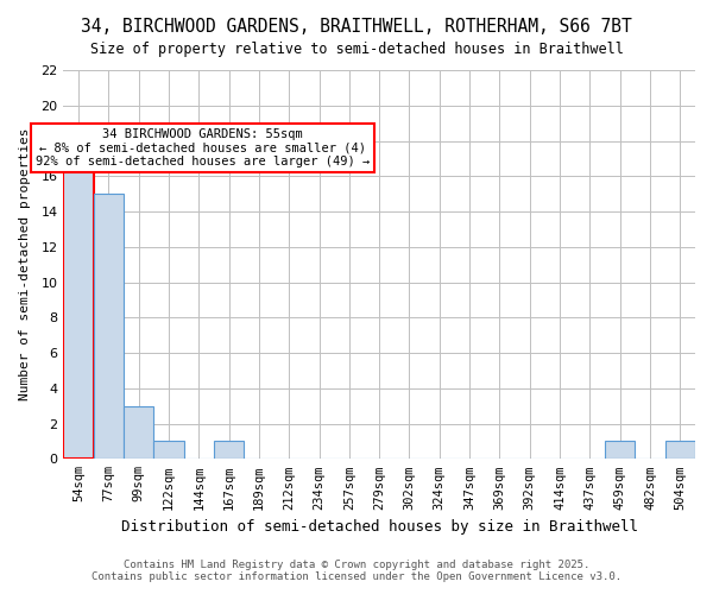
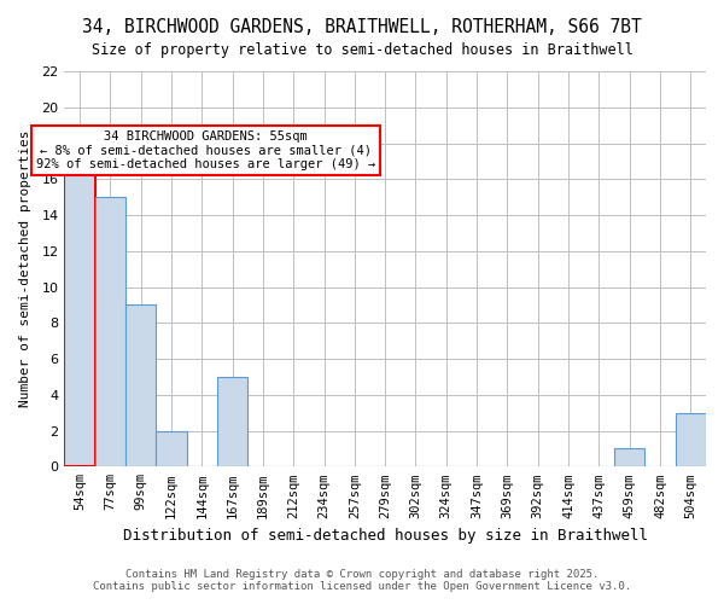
99sqm: 3 -> 9
122sqm: 1 -> 2
167sqm: 1 -> 5
504sqm: 1 -> 3
